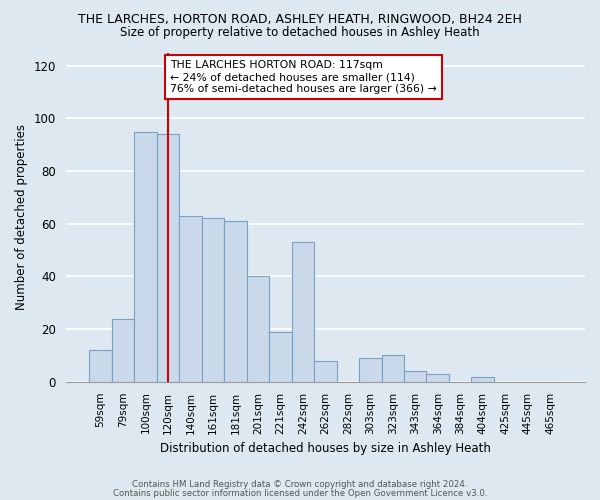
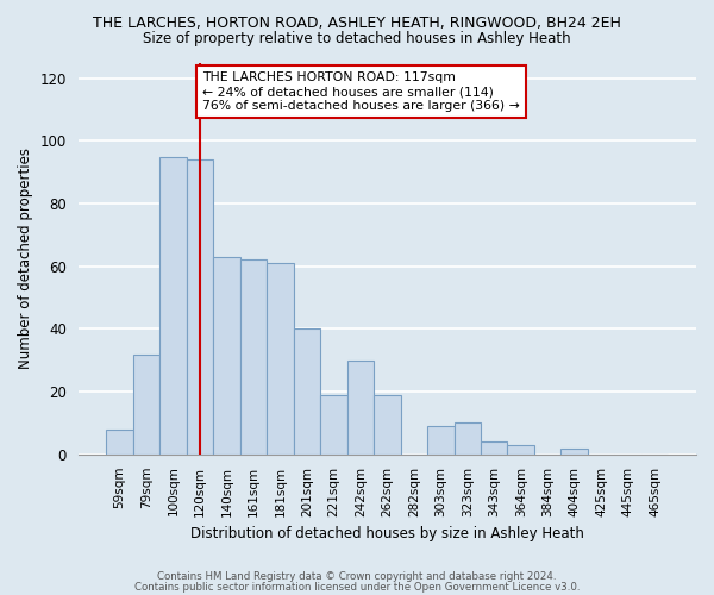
59sqm: 12 -> 8
79sqm: 24 -> 32
242sqm: 53 -> 30
262sqm: 8 -> 19
